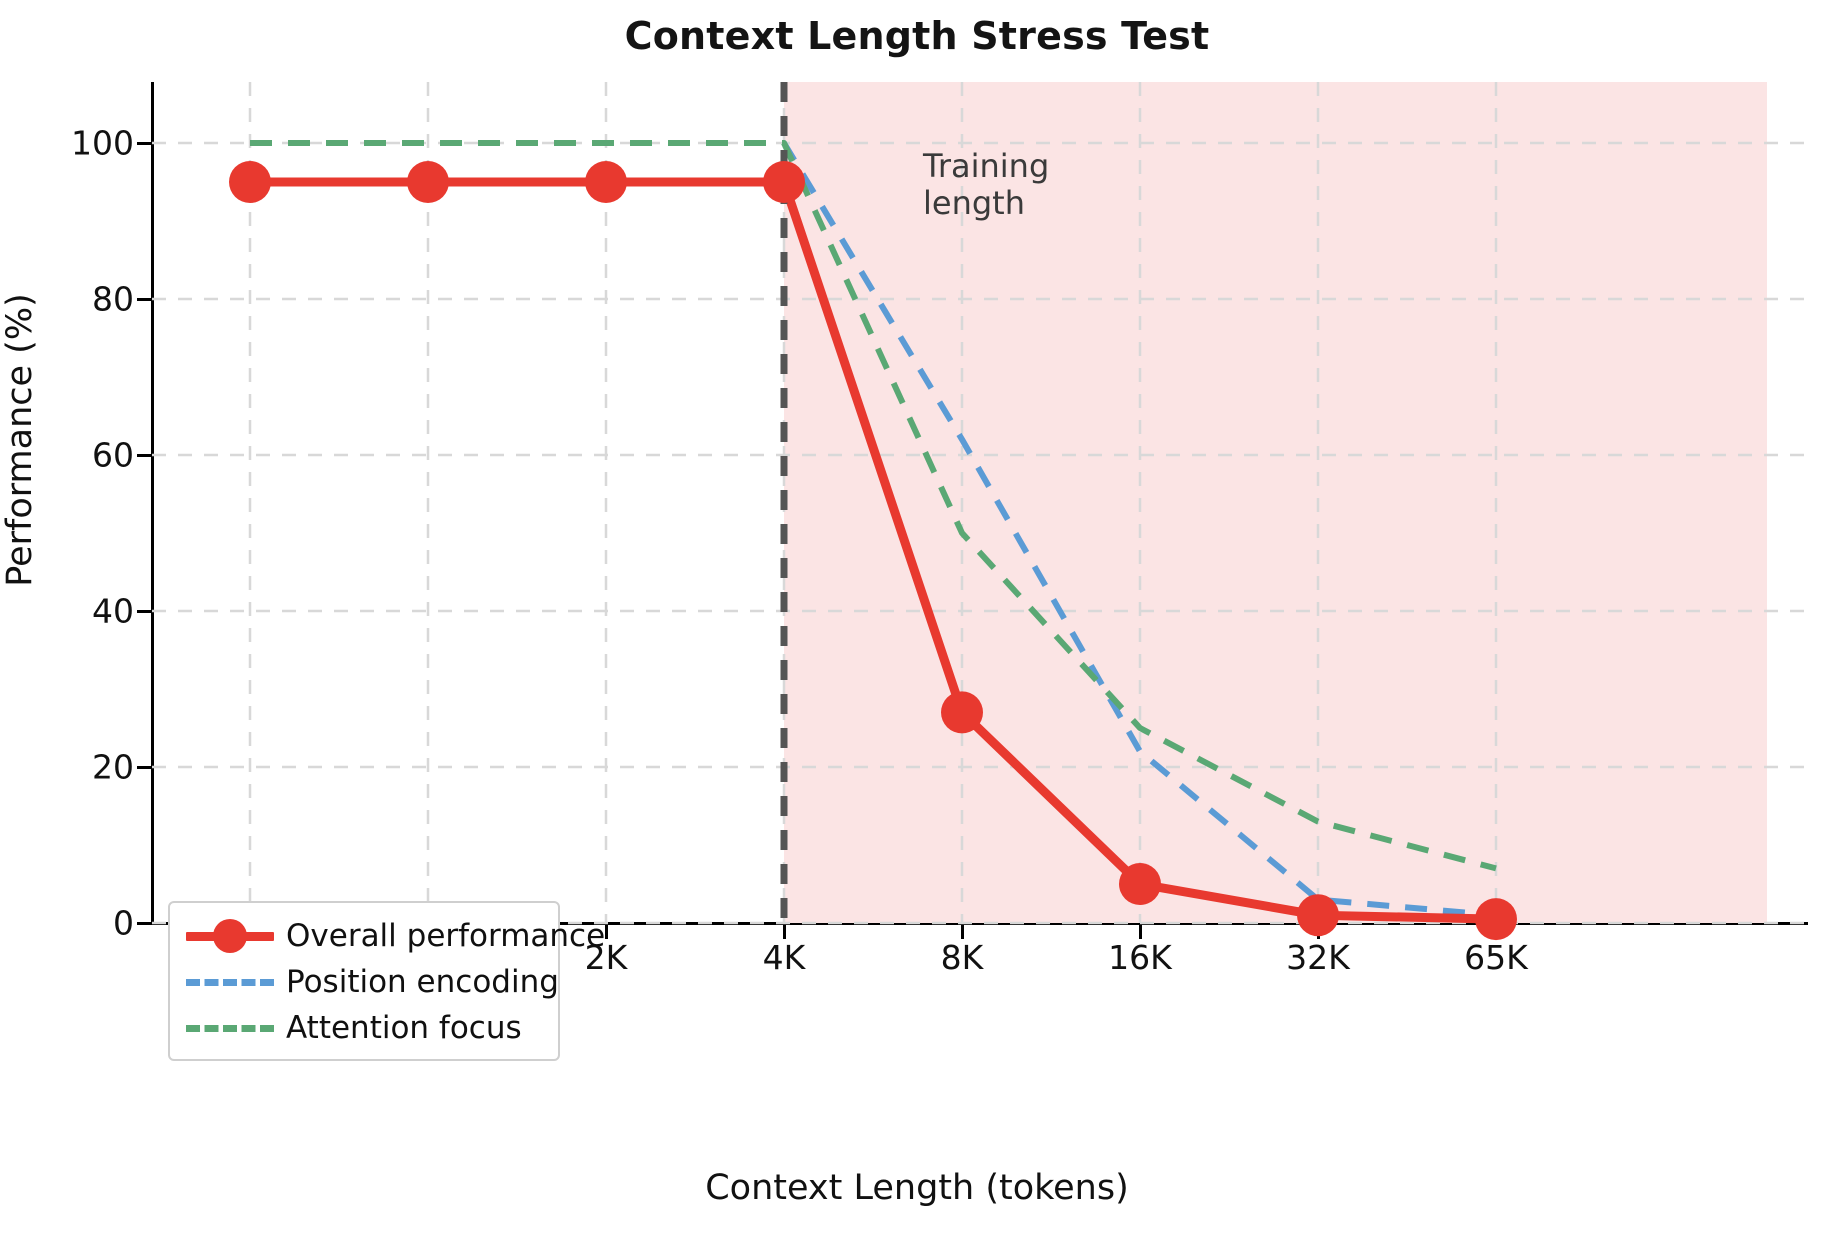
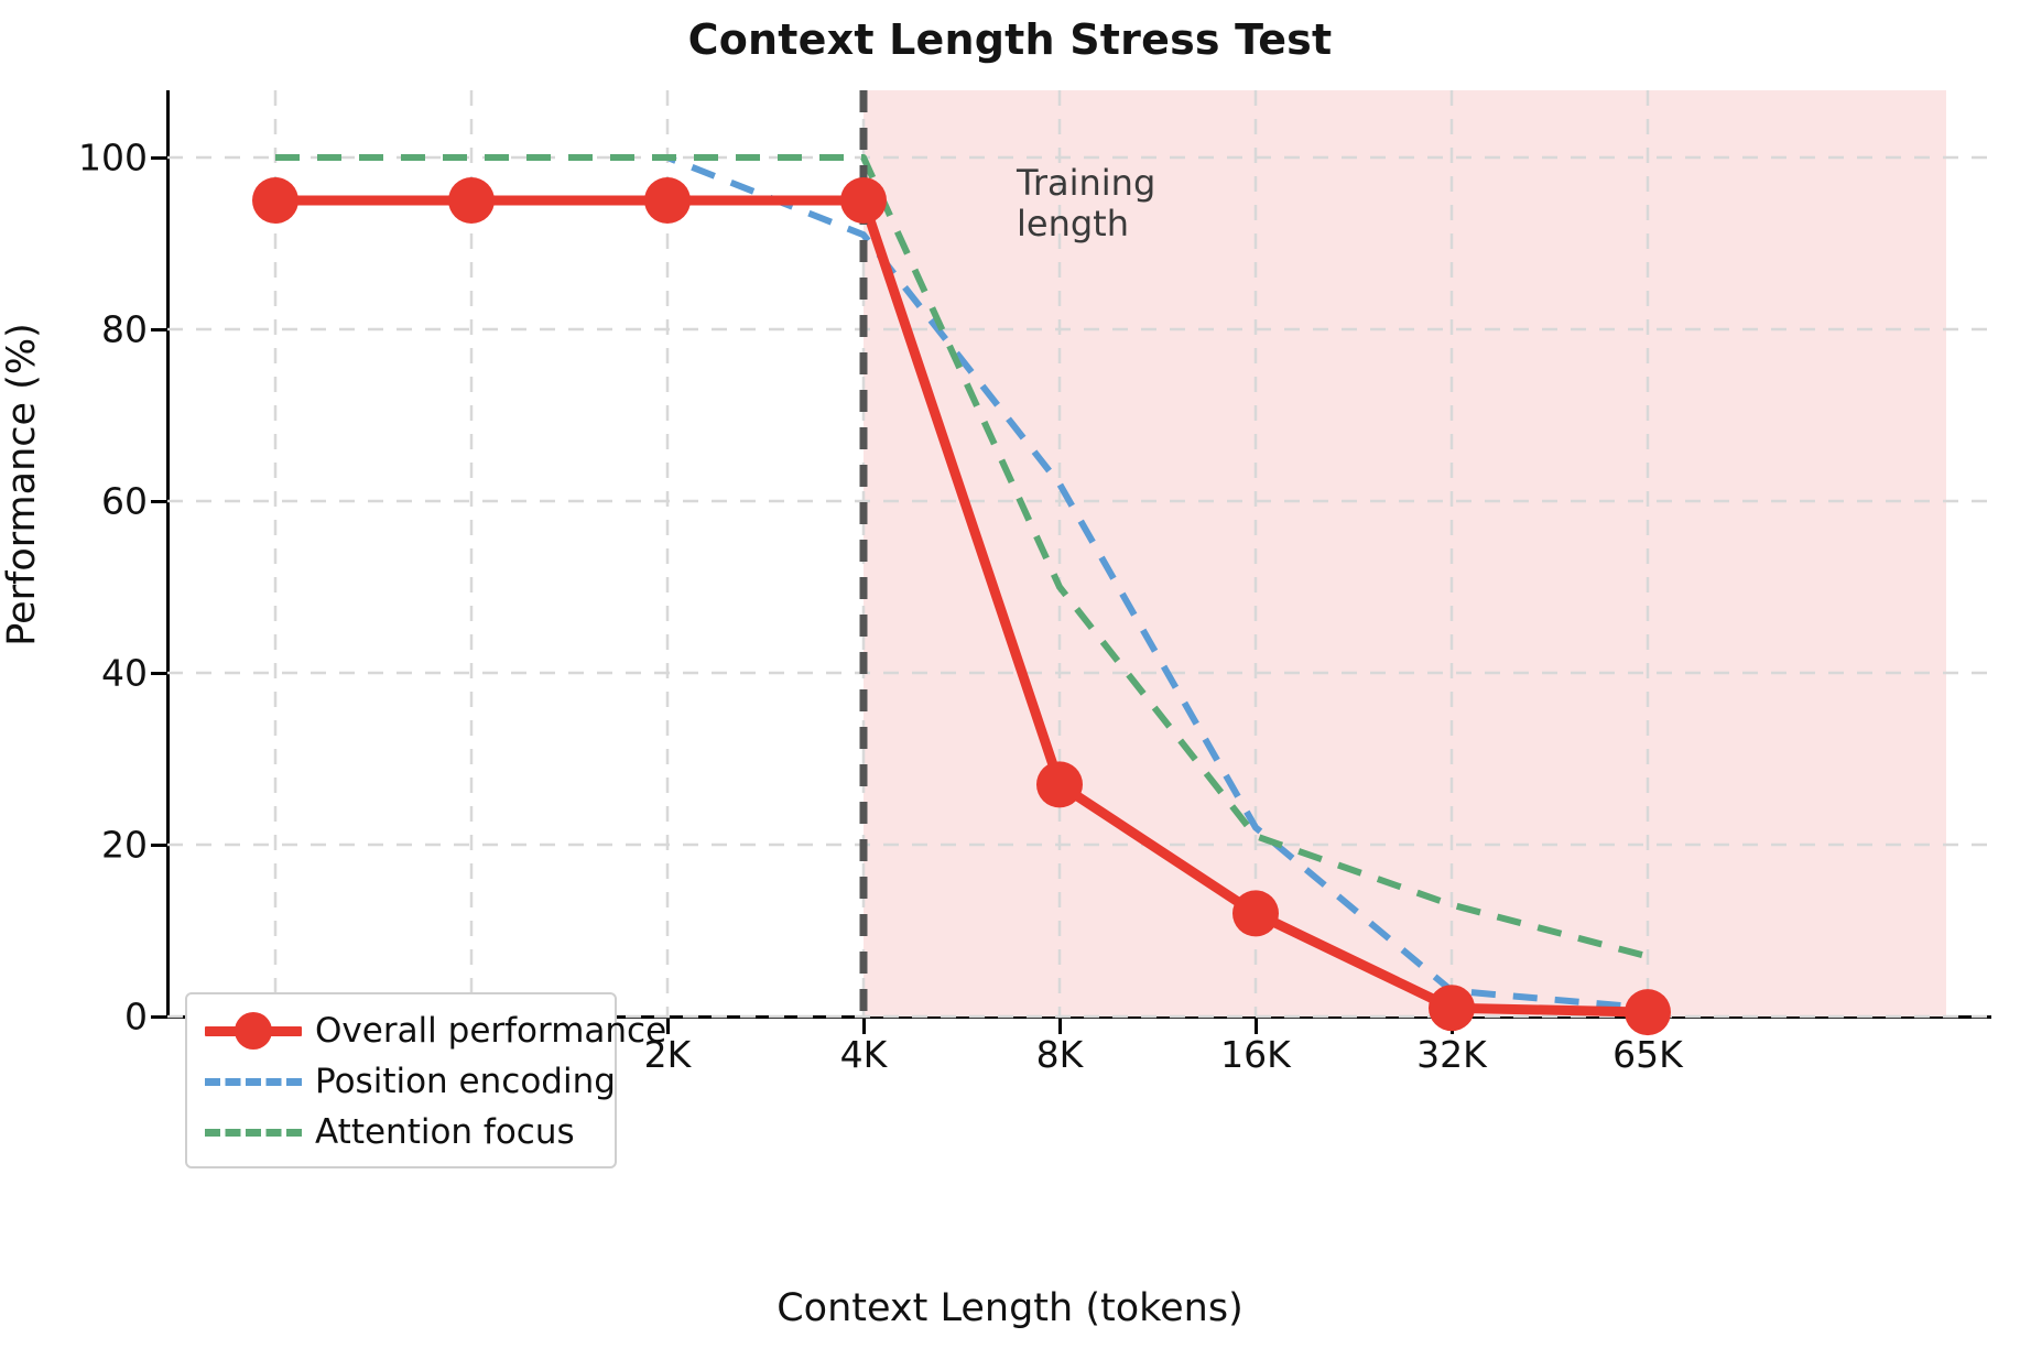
Position encoding/4K: 100 -> 91
Overall performance/16K: 5 -> 12
Attention focus/16K: 25 -> 21
